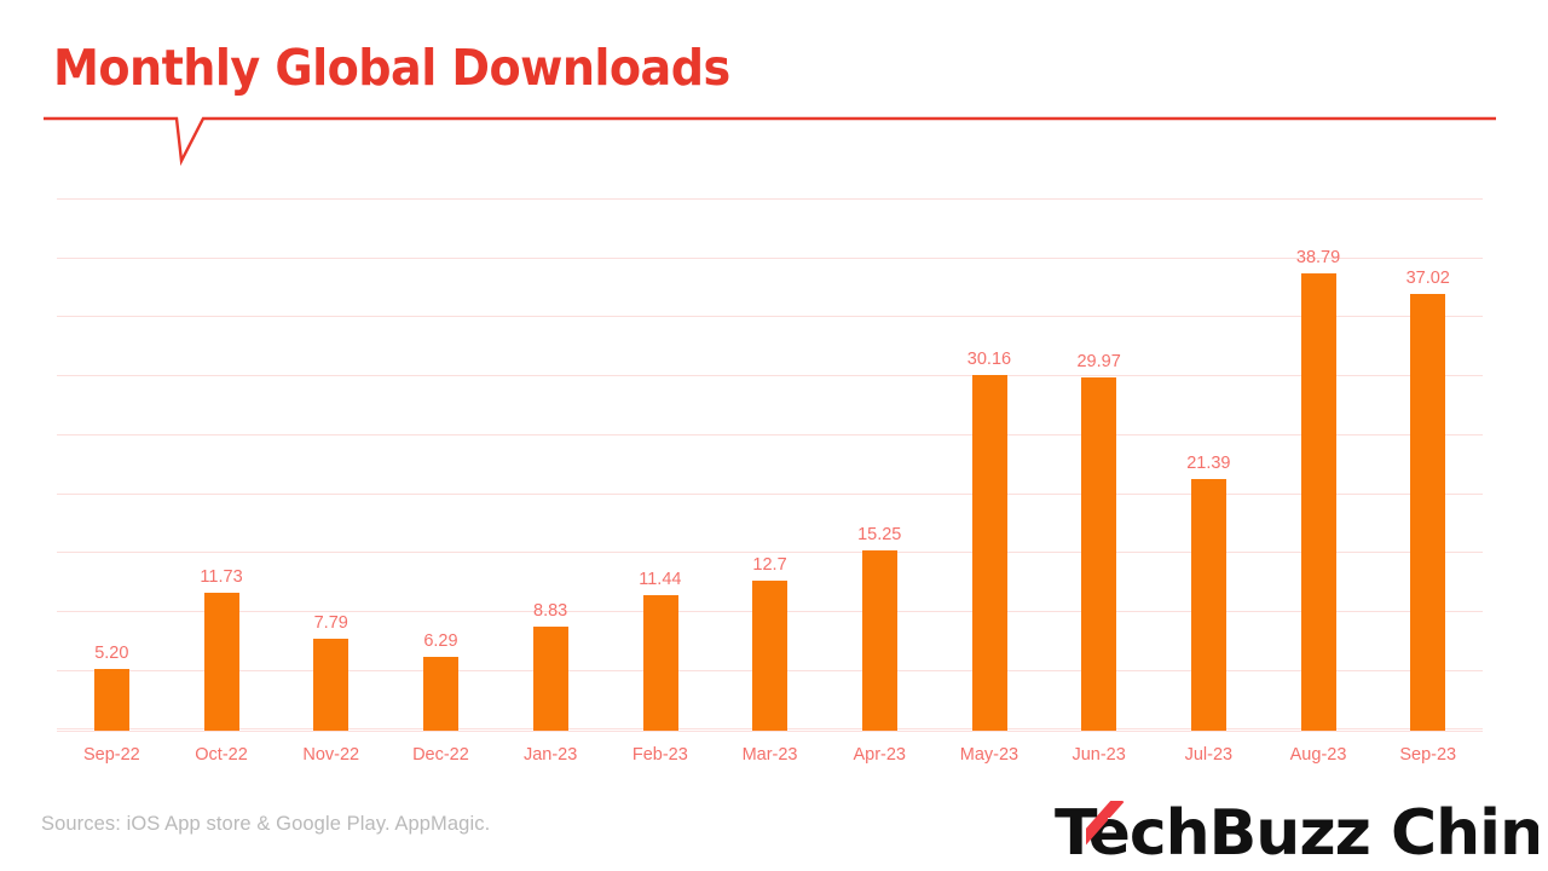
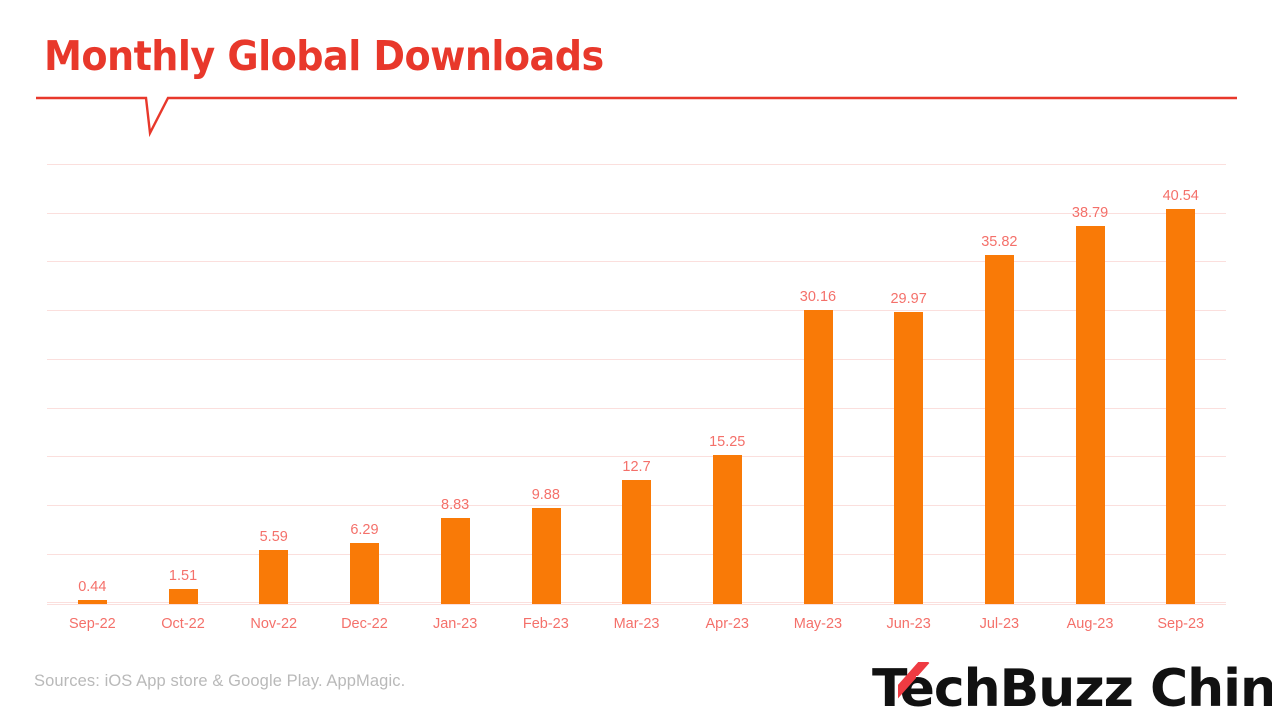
Sep-22: 5.20 -> 0.44
Oct-22: 11.73 -> 1.51
Nov-22: 7.79 -> 5.59
Feb-23: 11.44 -> 9.88
Jul-23: 21.39 -> 35.82
Sep-23: 37.02 -> 40.54
